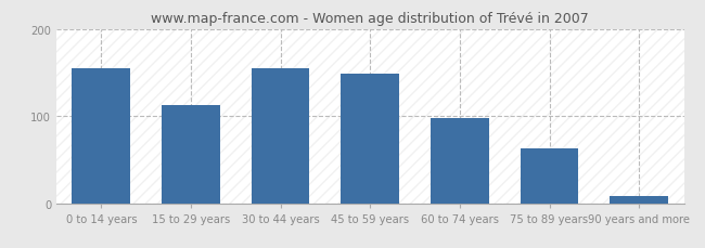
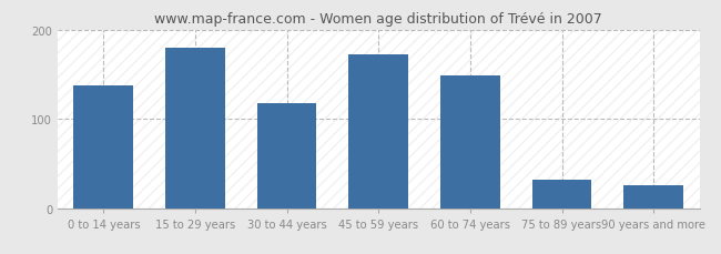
0 to 14 years: 155 -> 138
15 to 29 years: 113 -> 180
30 to 44 years: 155 -> 118
45 to 59 years: 148 -> 172
60 to 74 years: 98 -> 148
75 to 89 years: 63 -> 32
90 years and more: 8 -> 26
